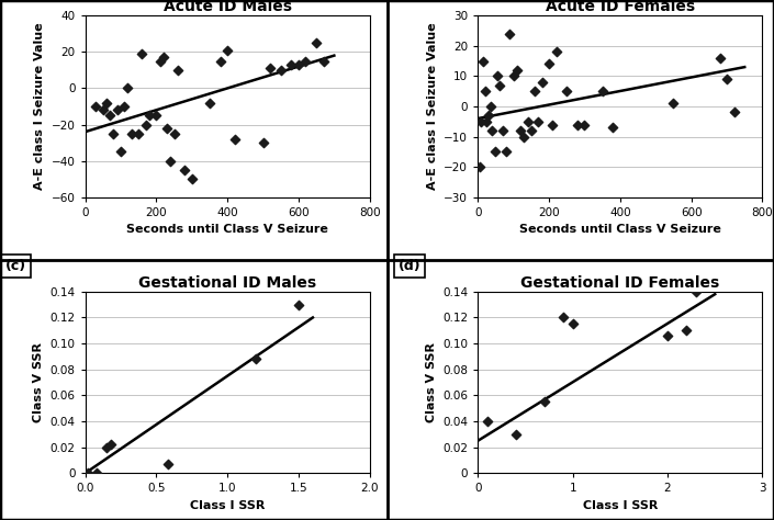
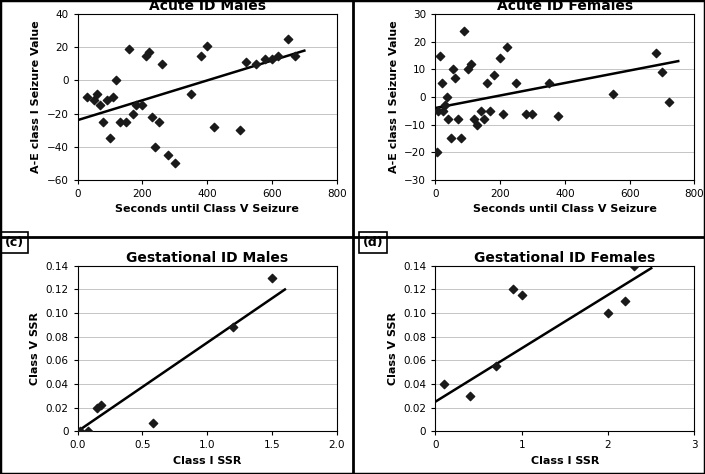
Gestational ID Females/2: 0.106 -> 0.100
